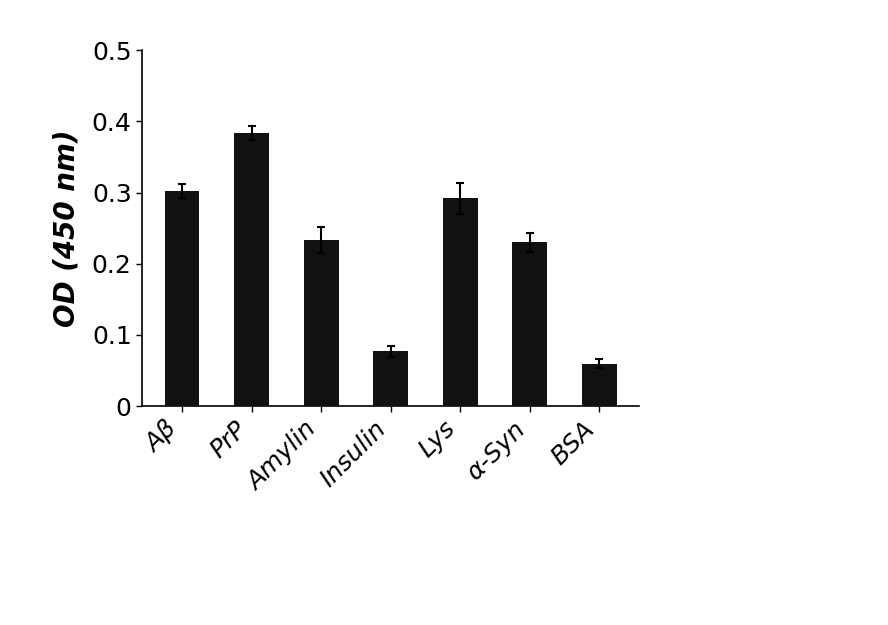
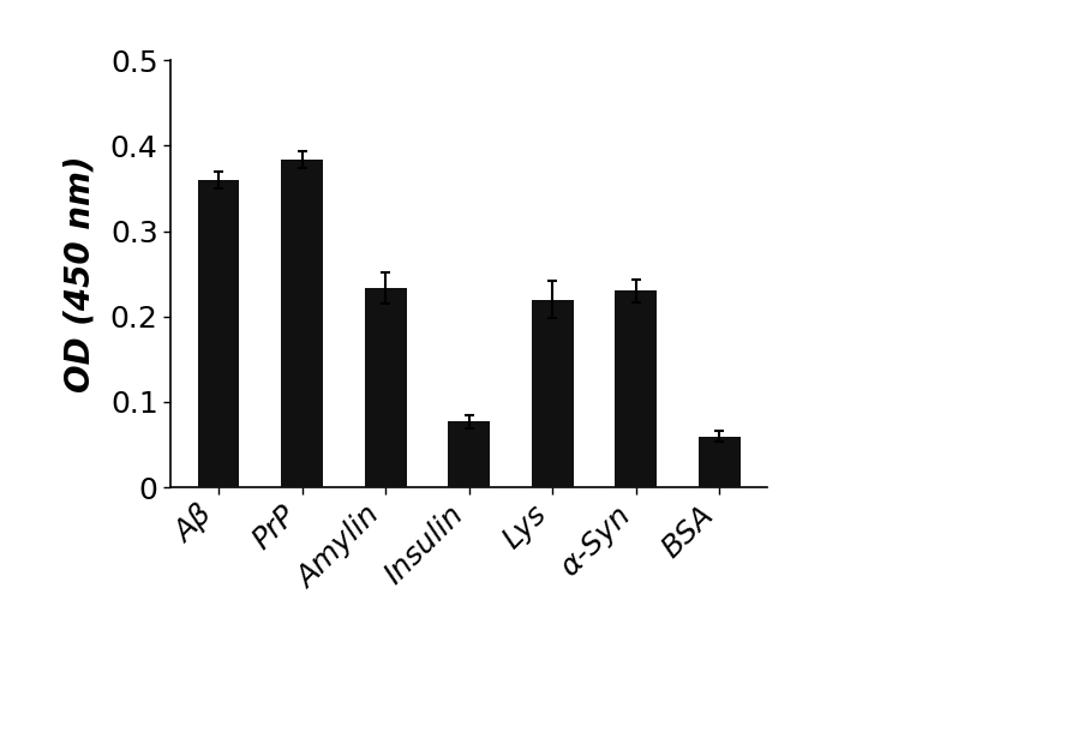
Aβ: 0.302 -> 0.360
Lys: 0.292 -> 0.220
